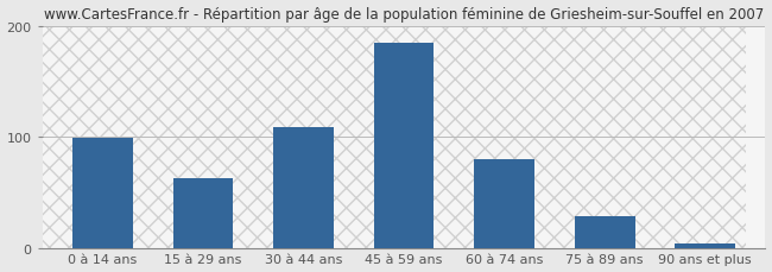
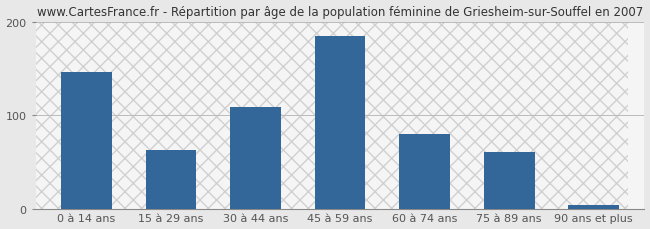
0 à 14 ans: 99 -> 146
75 à 89 ans: 28 -> 60
